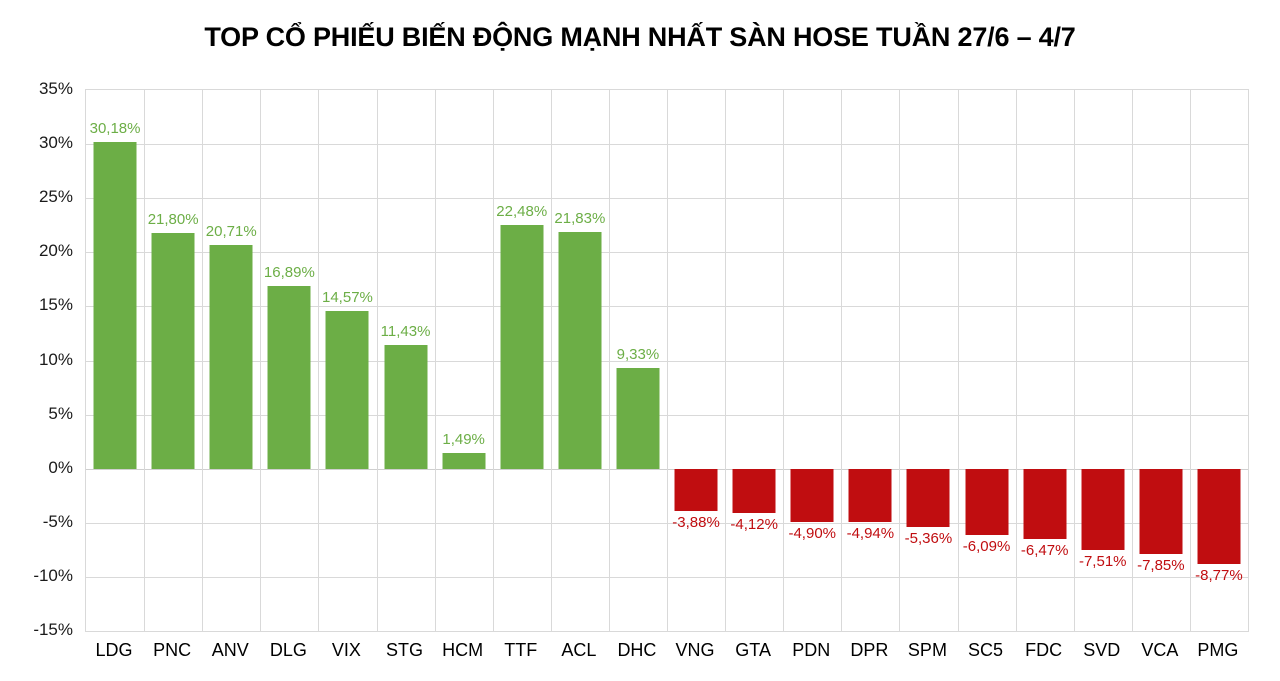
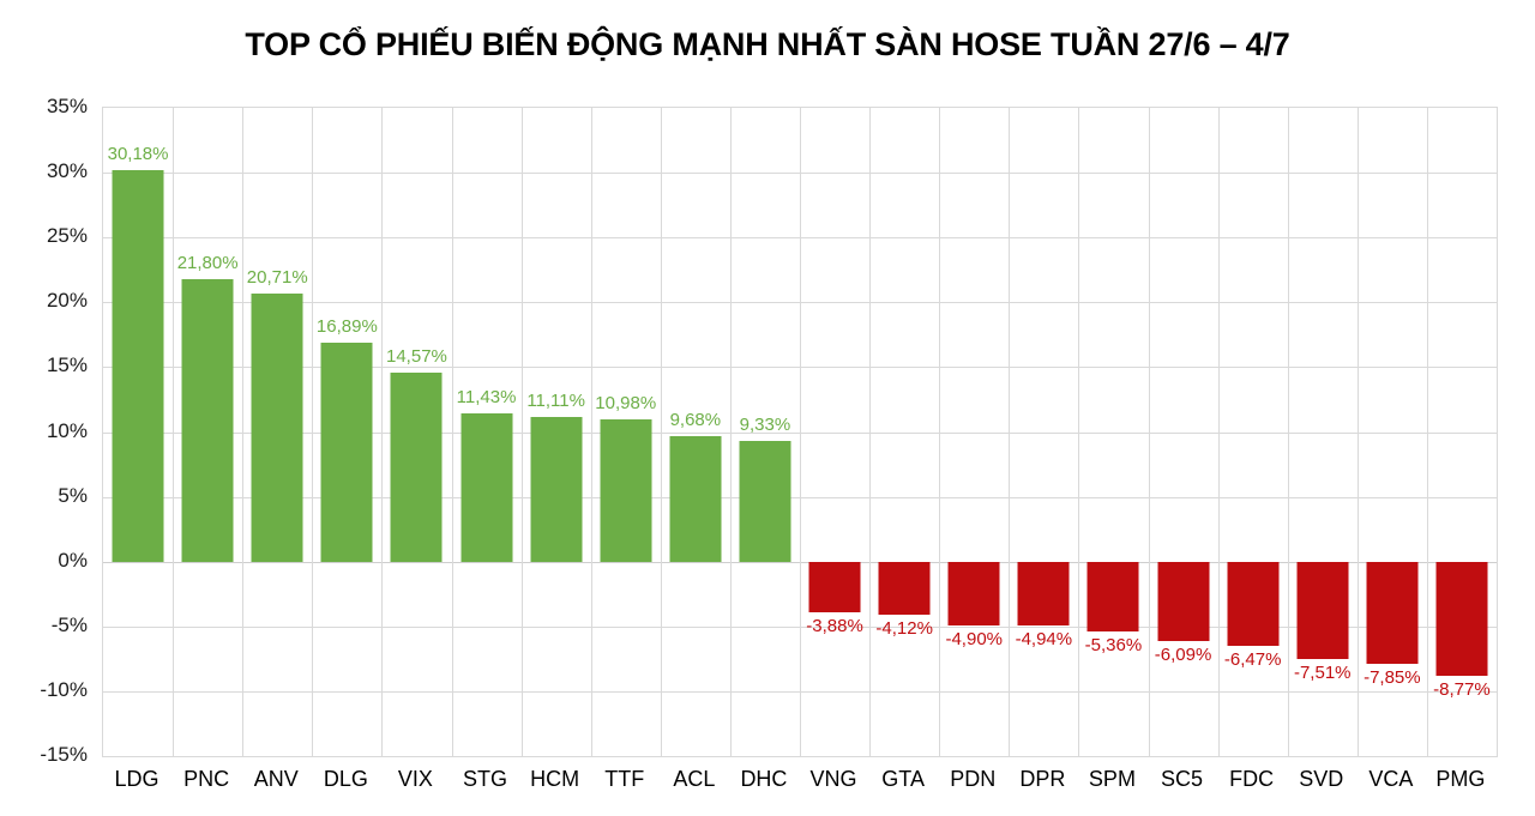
HCM: 1,49% -> 11,11%
TTF: 22,48% -> 10,98%
ACL: 21,83% -> 9,68%
